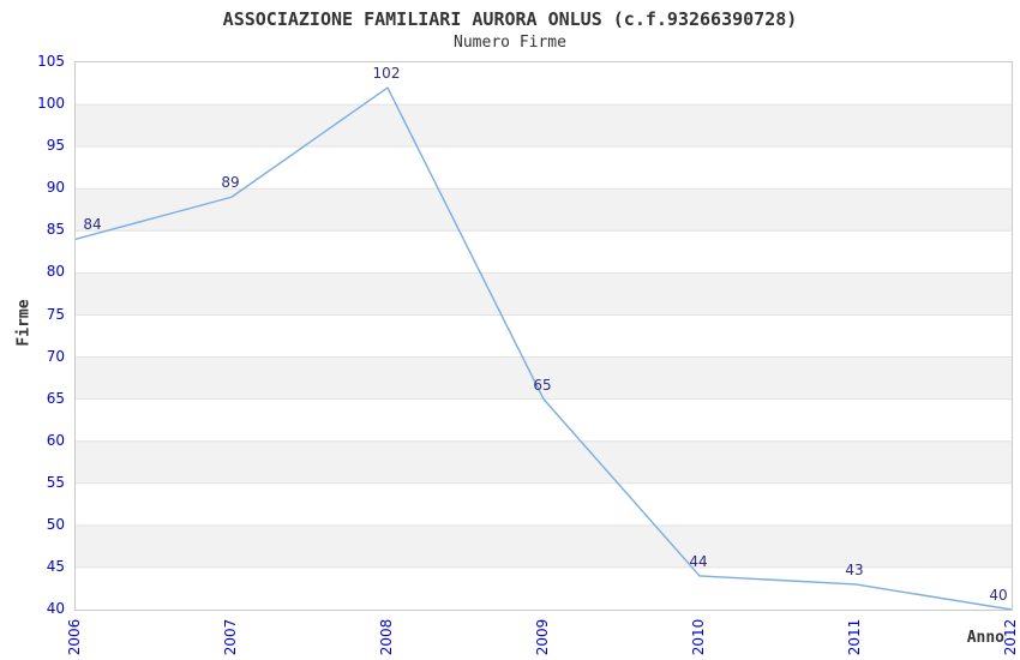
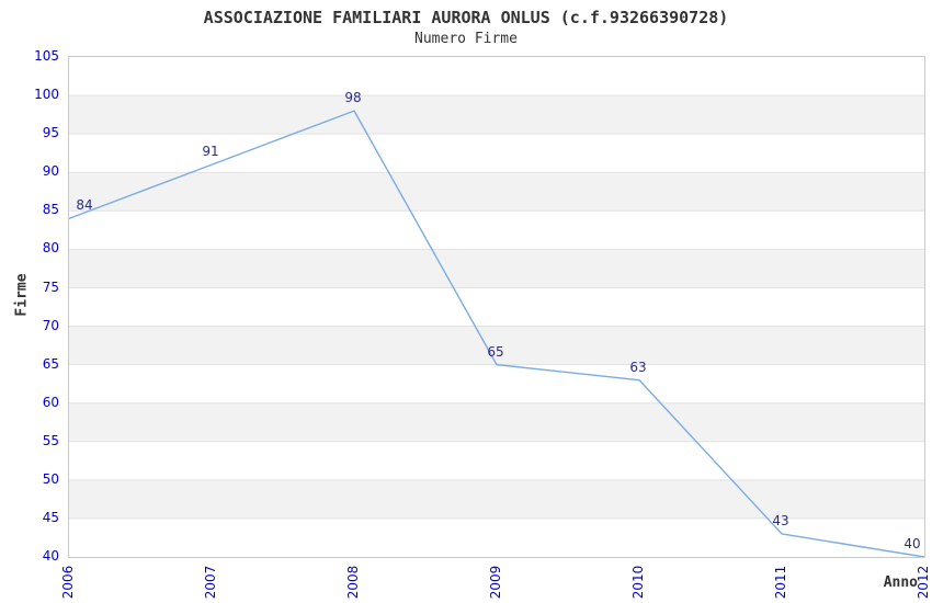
2007: 89 -> 91
2008: 102 -> 98
2010: 44 -> 63
